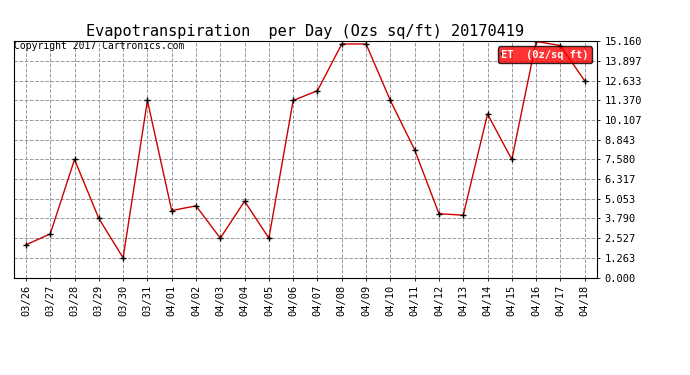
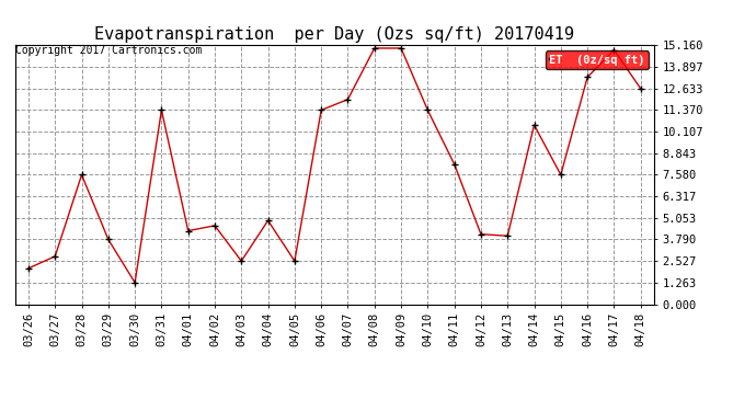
04/16: 15.2 -> 13.3
